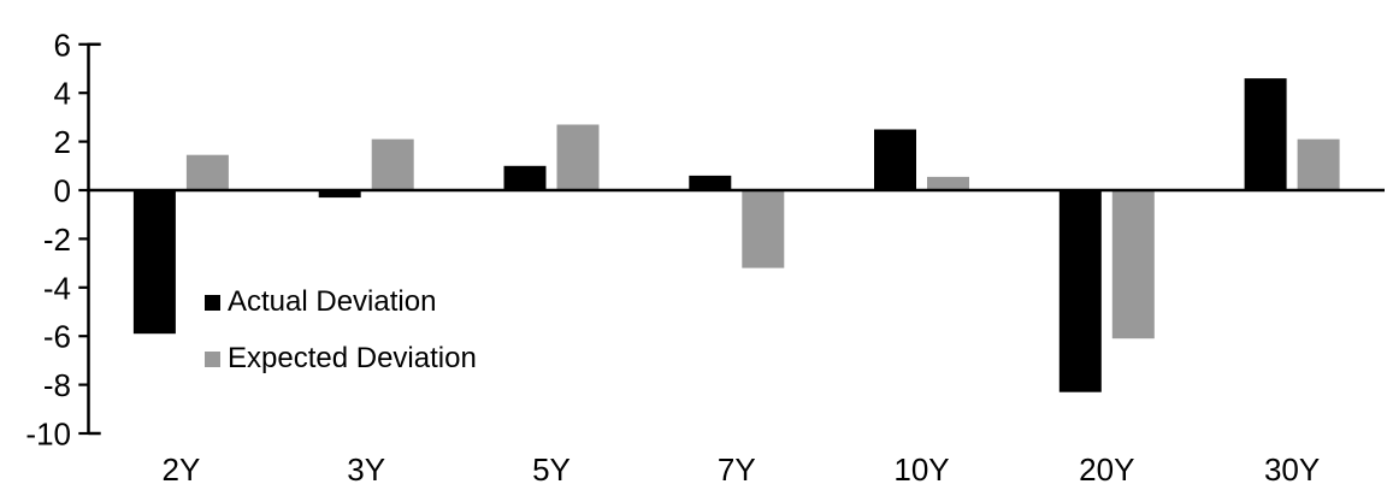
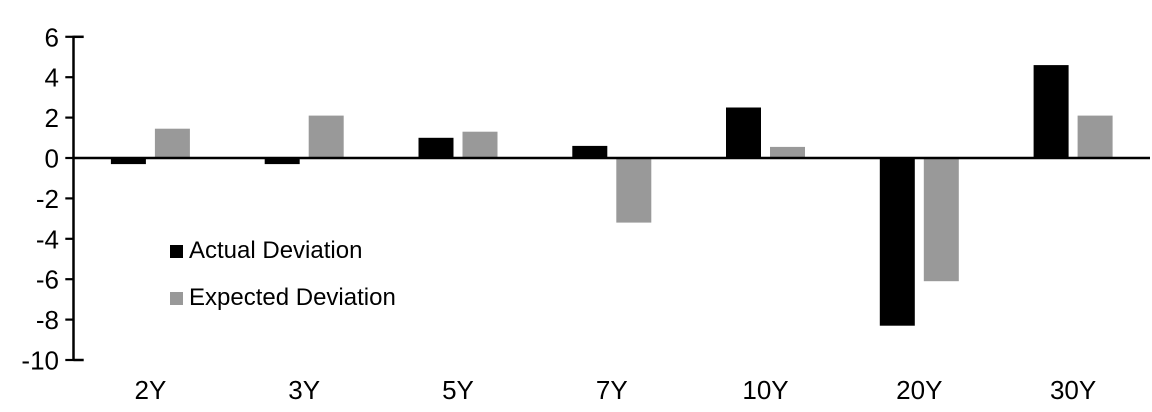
Actual Deviation/2Y: -5.9 -> -0.3
Expected Deviation/5Y: 2.7 -> 1.3
